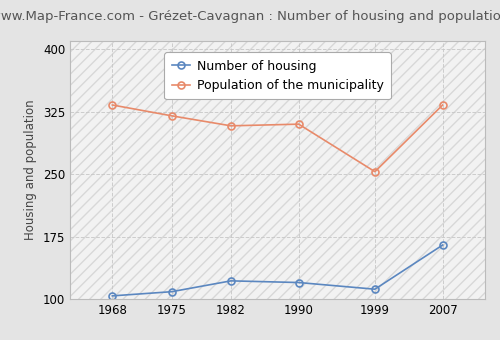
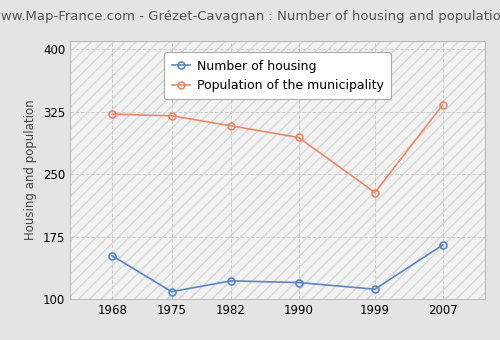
Number of housing/1968: 104 -> 152
Population of the municipality/1968: 333 -> 322
Population of the municipality/1990: 310 -> 294
Population of the municipality/1999: 253 -> 228
